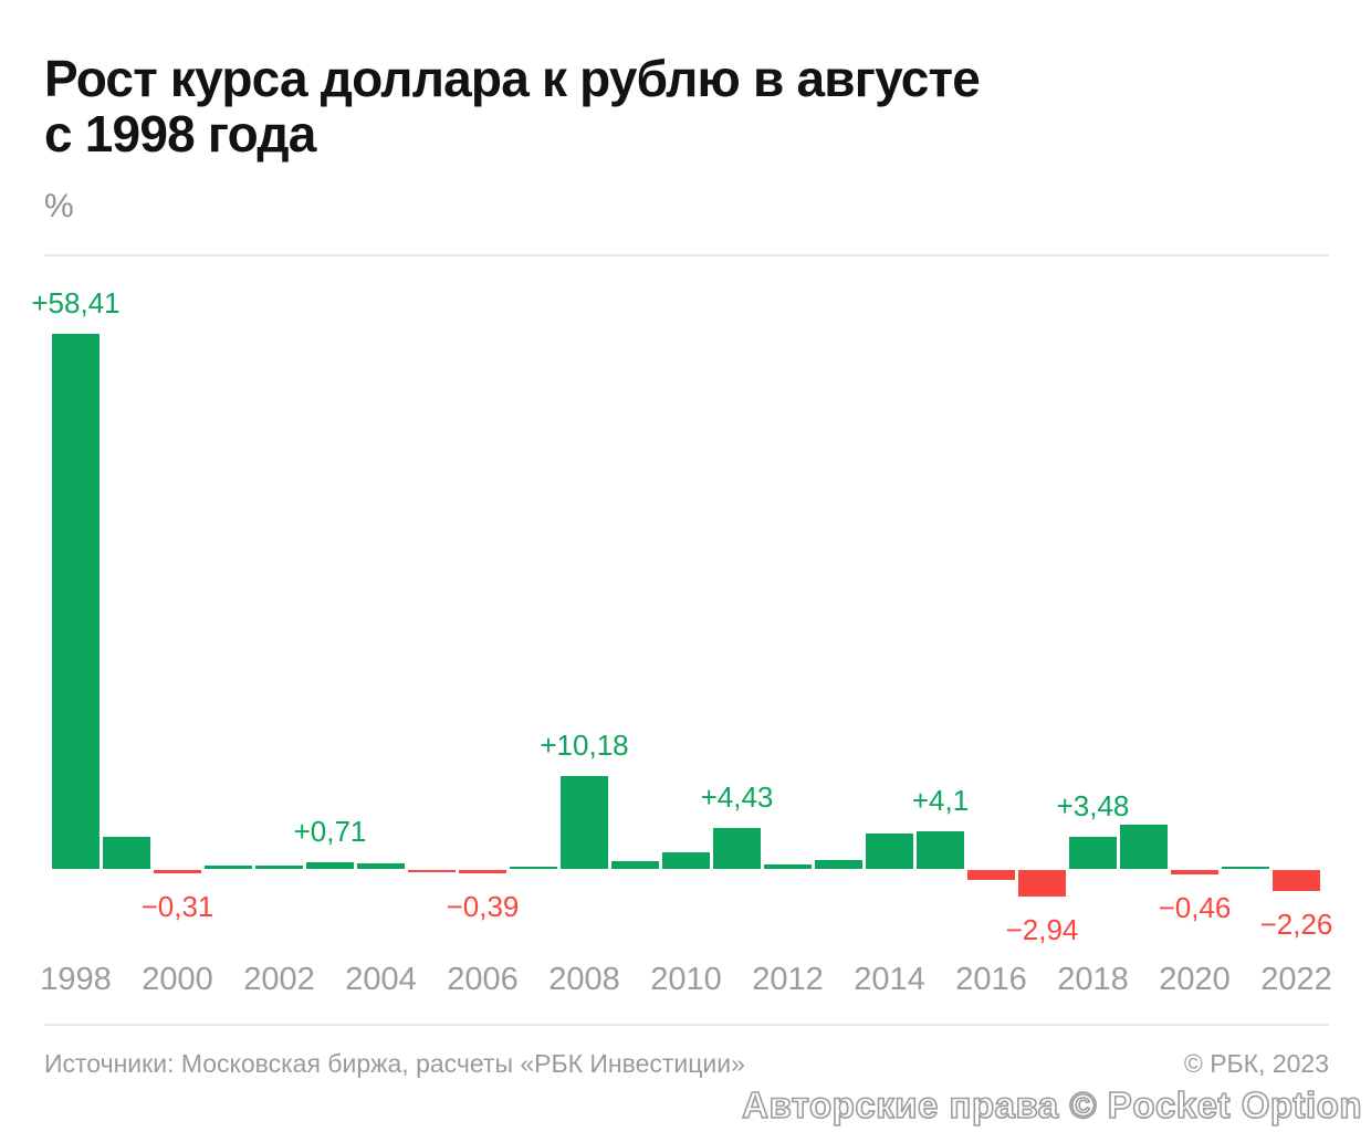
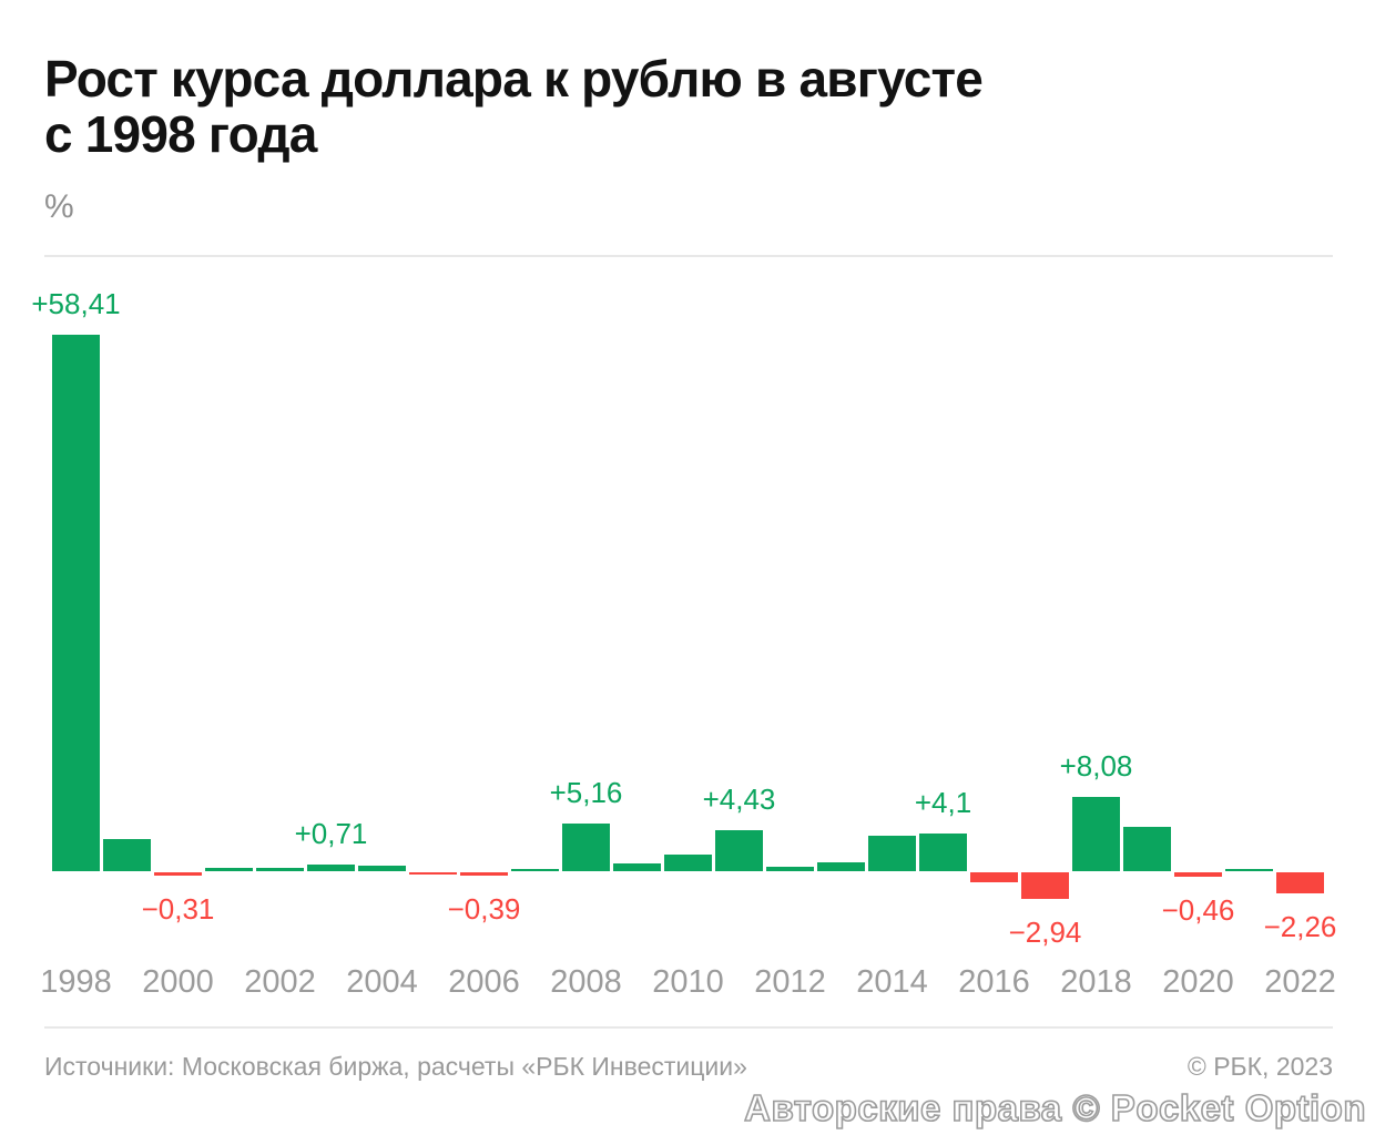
2008: +10,18 -> +5,16
2018: +3,48 -> +8,08
